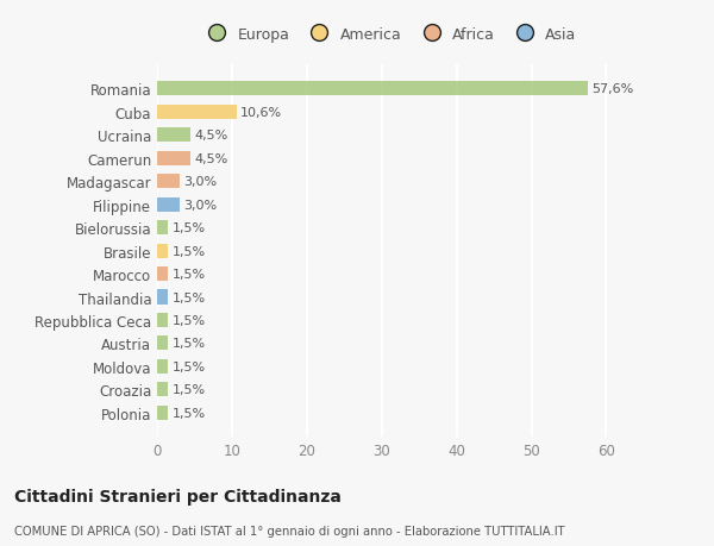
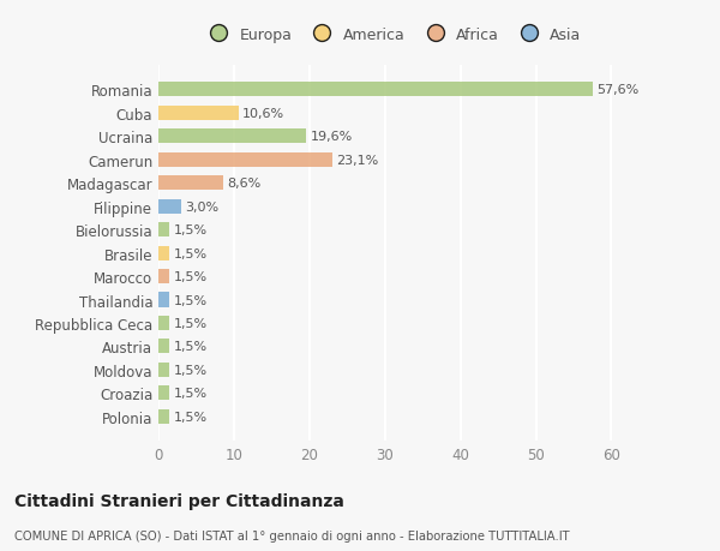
Ucraina: 4,5% -> 19,6%
Camerun: 4,5% -> 23,1%
Madagascar: 3,0% -> 8,6%
